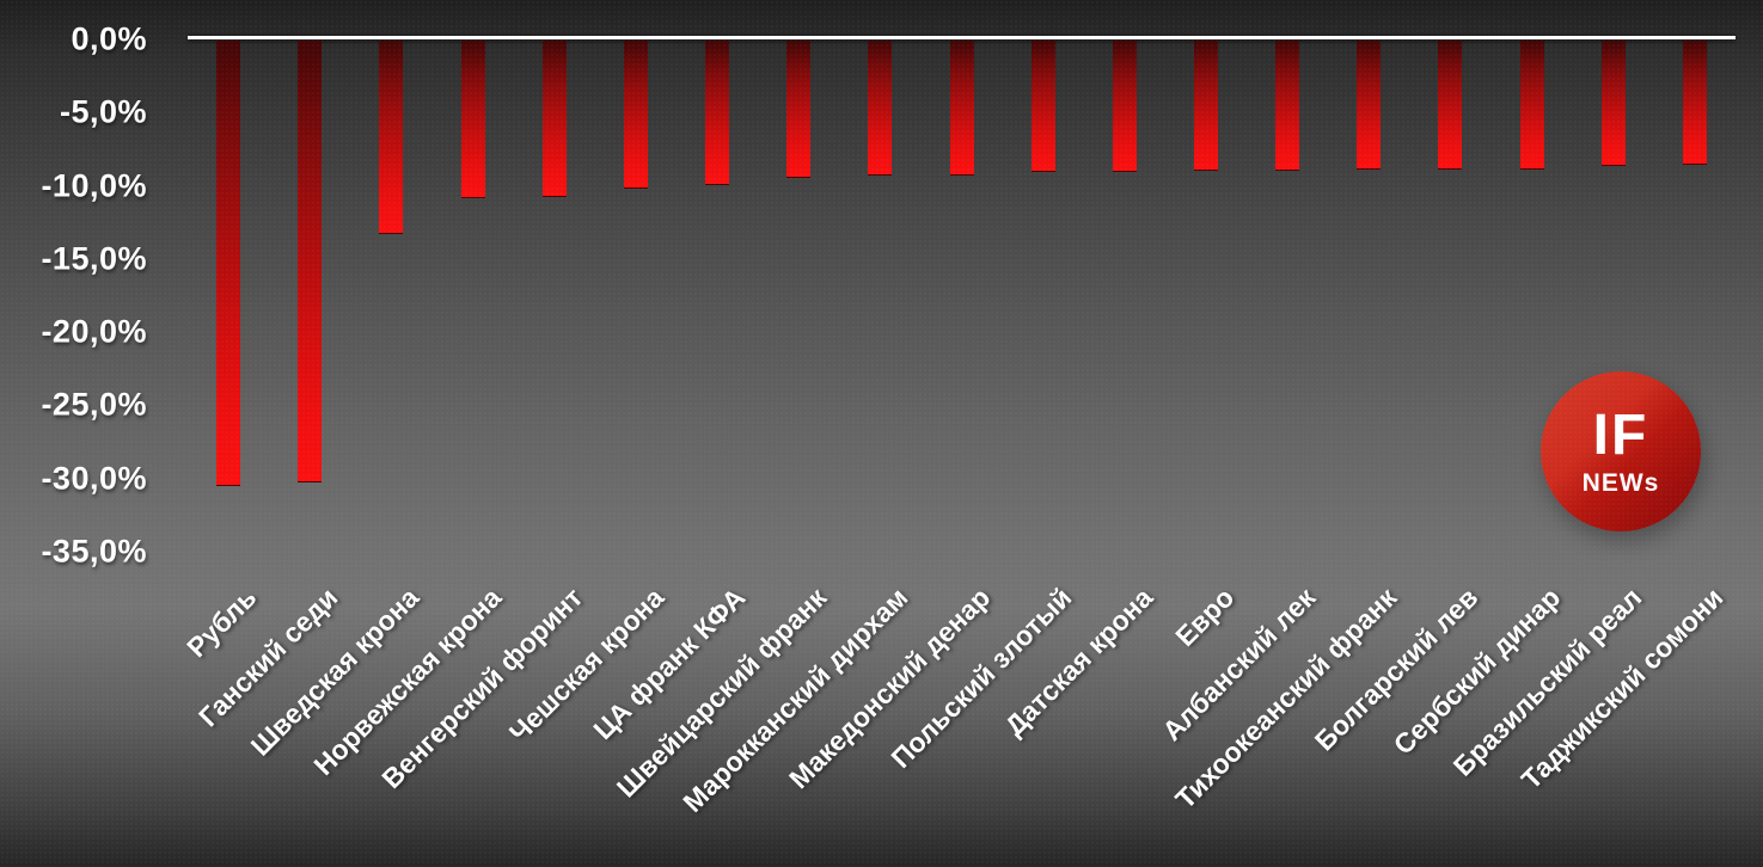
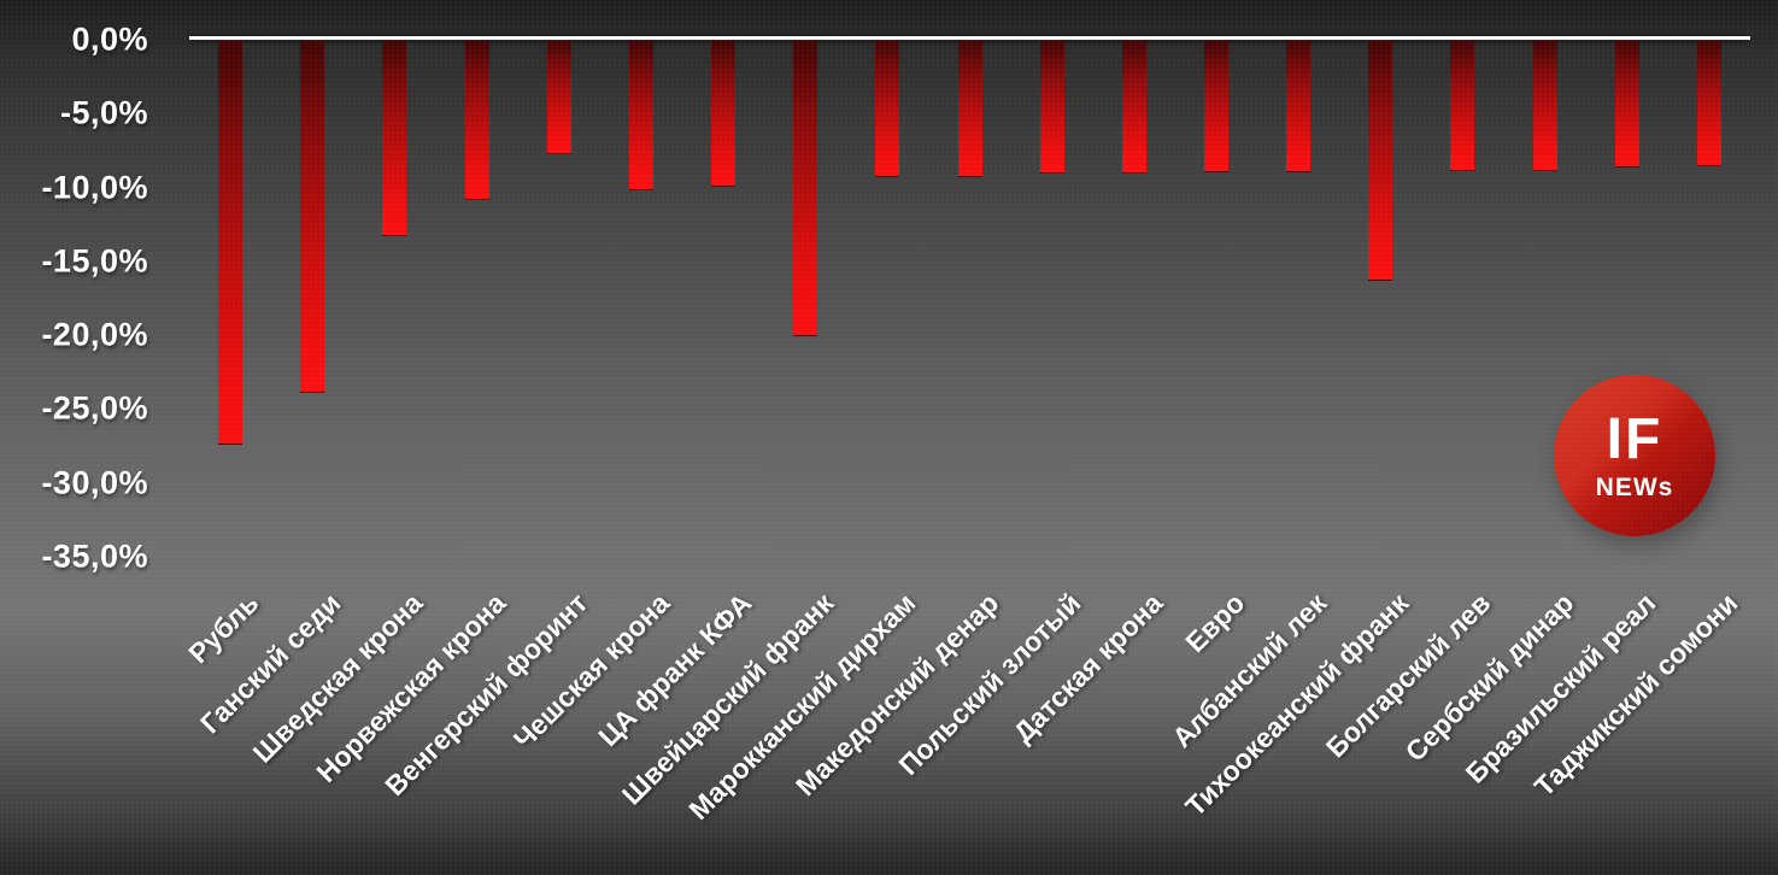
Рубль: -30,4% -> -27,3%
Ганский седи: -30,2% -> -23,8%
Венгерский форинт: -10,7% -> -7,7%
Швейцарский франк: -9,4% -> -20,0%
Тихоокеанский франк: -8,8% -> -16,2%
